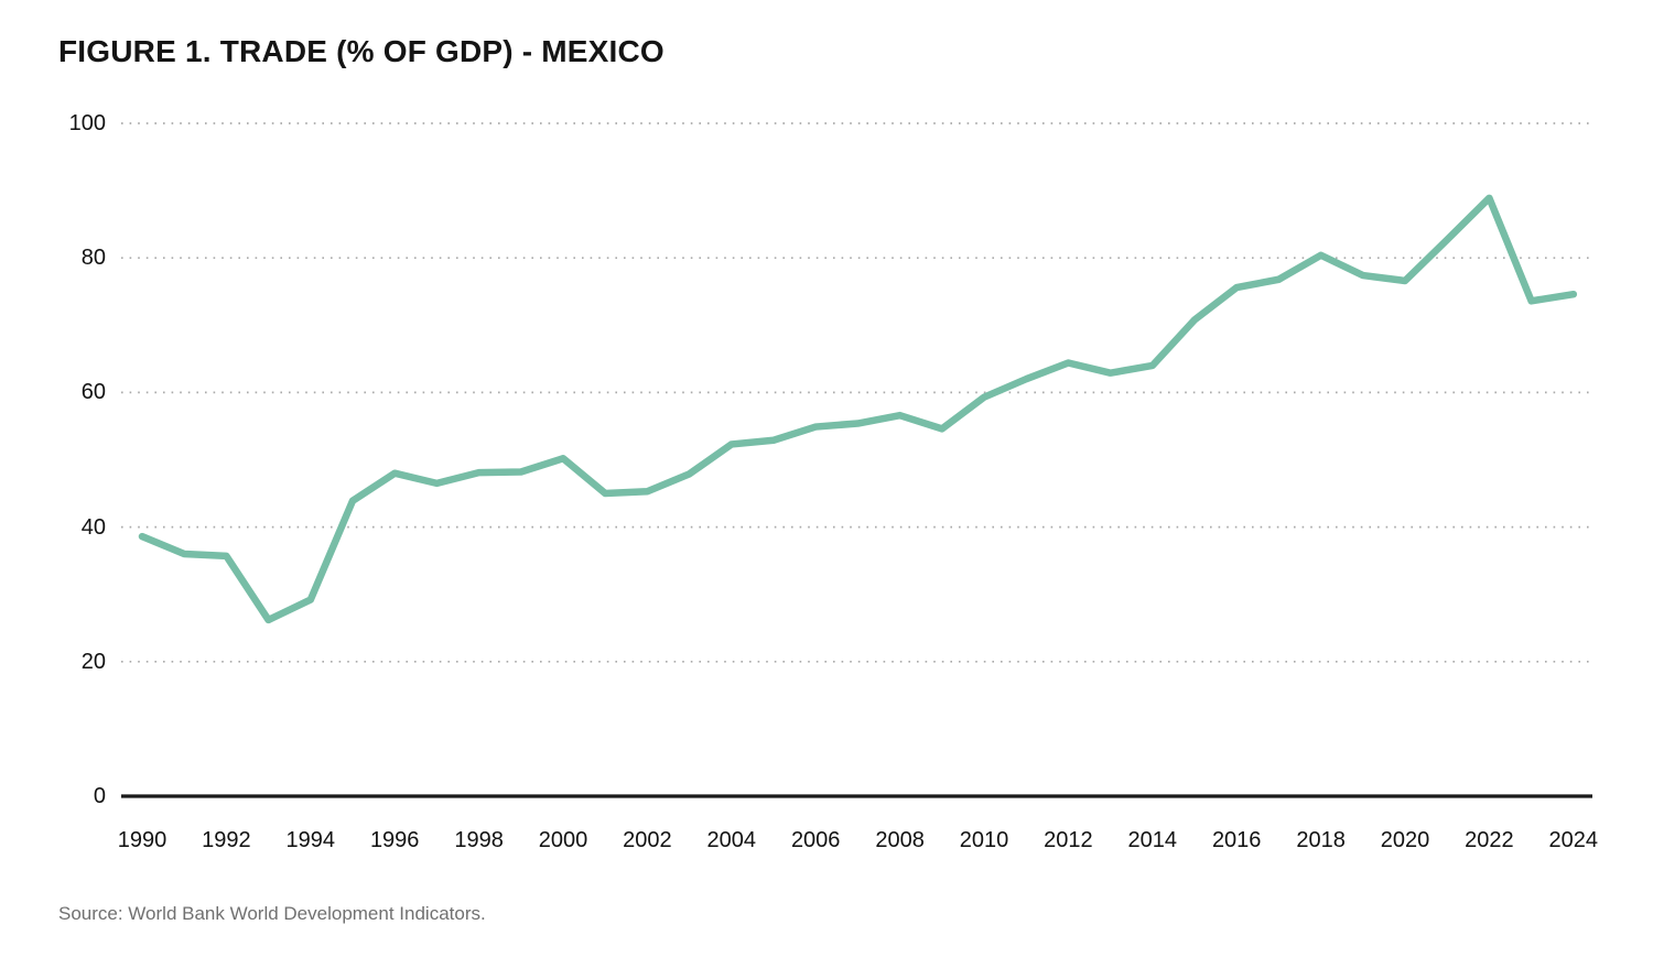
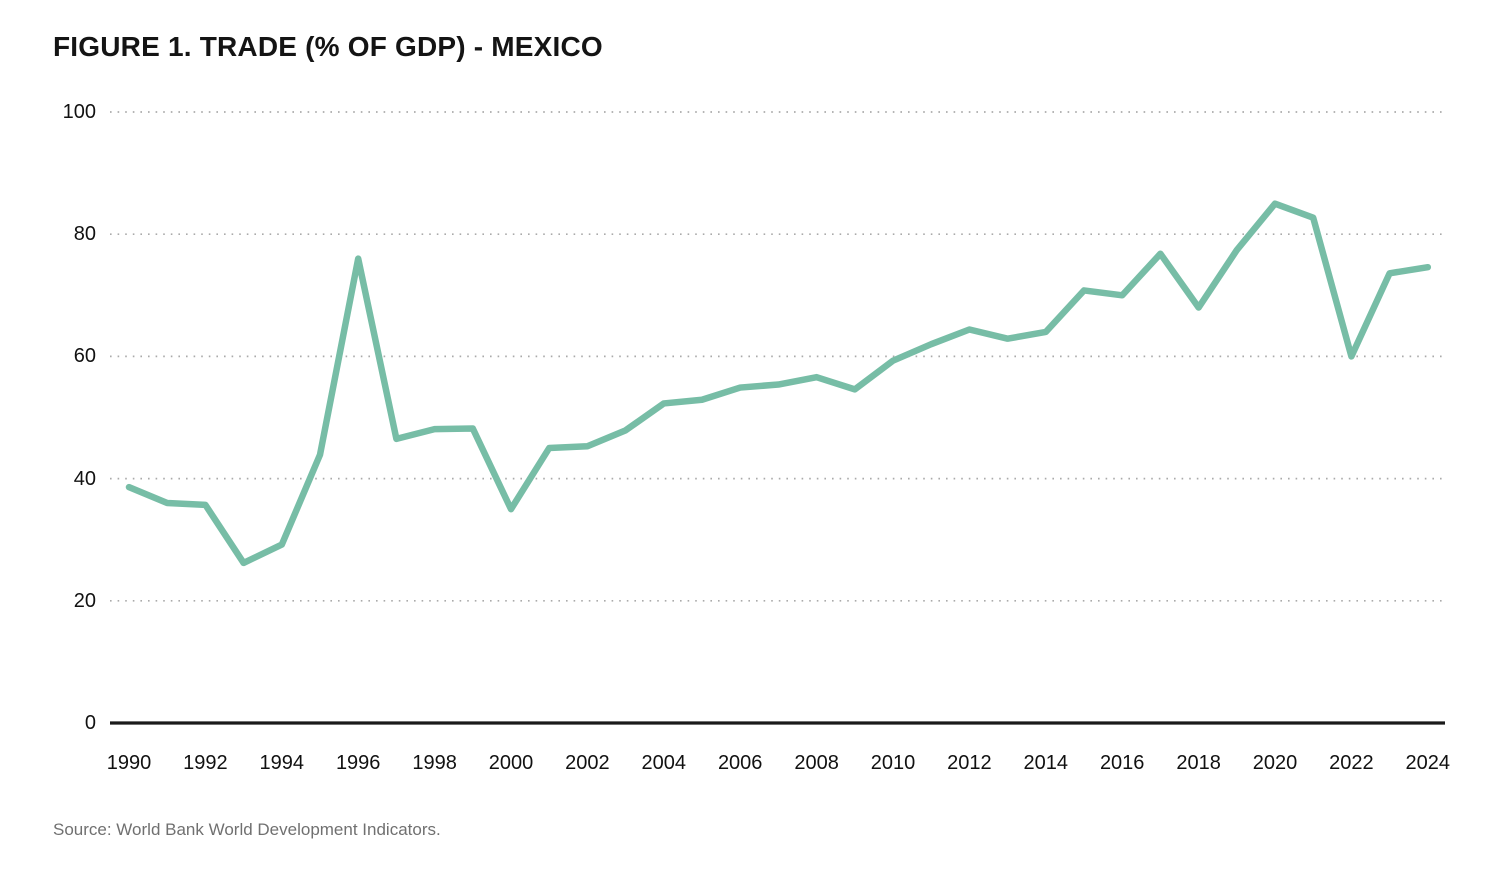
1996: 48 -> 76
2000: 50 -> 35
2016: 76 -> 70
2018: 80 -> 68
2020: 77 -> 85
2022: 89 -> 60
